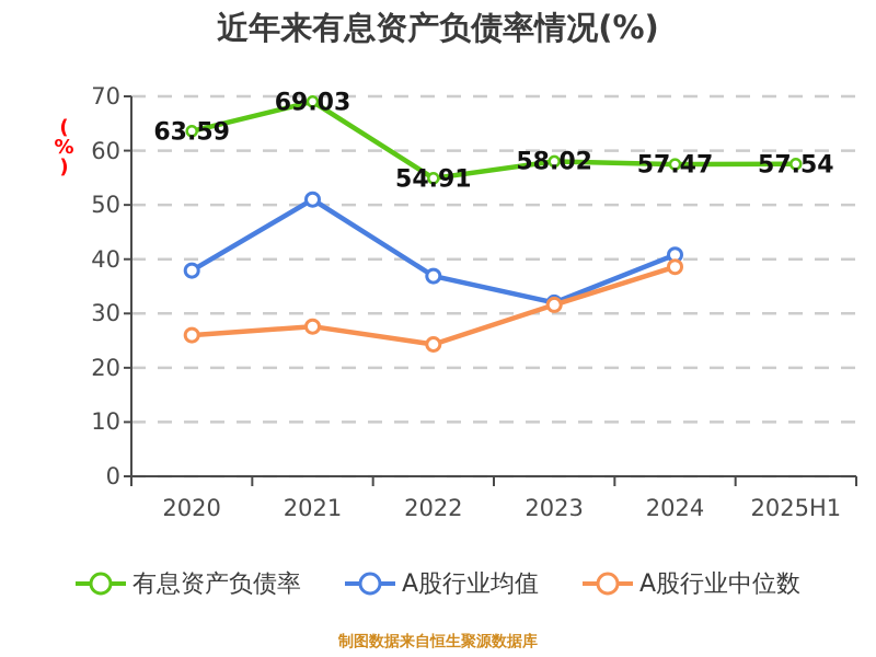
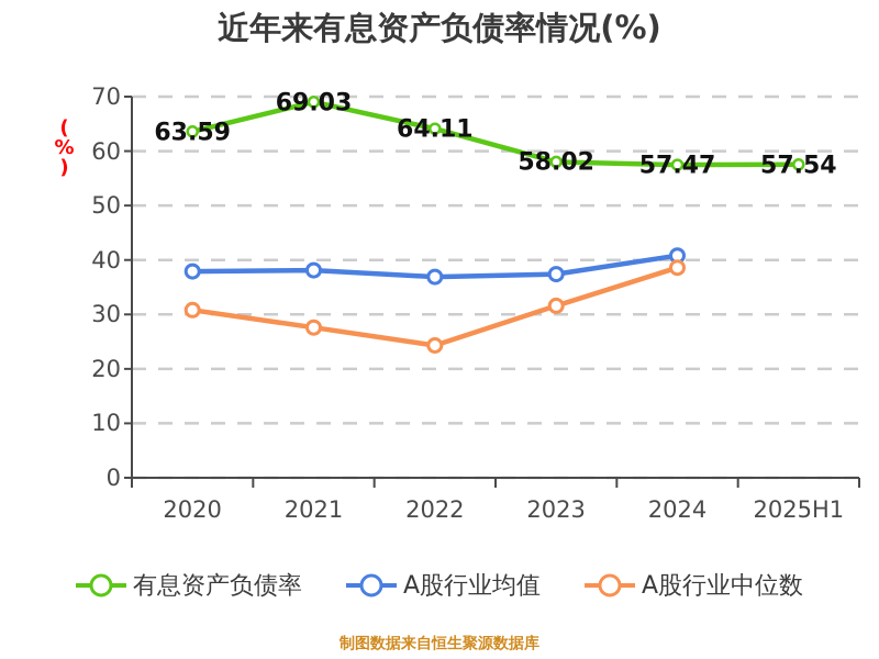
A股行业中位数/2020: 26 -> 31
A股行业均值/2021: 51 -> 38
有息资产负债率/2022: 54.91 -> 64.11
A股行业均值/2023: 32 -> 37
